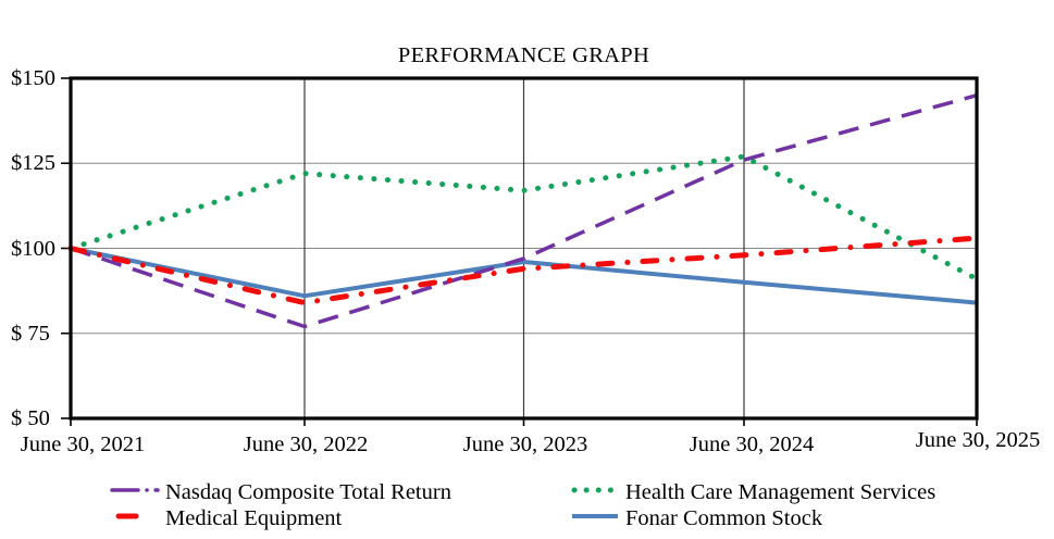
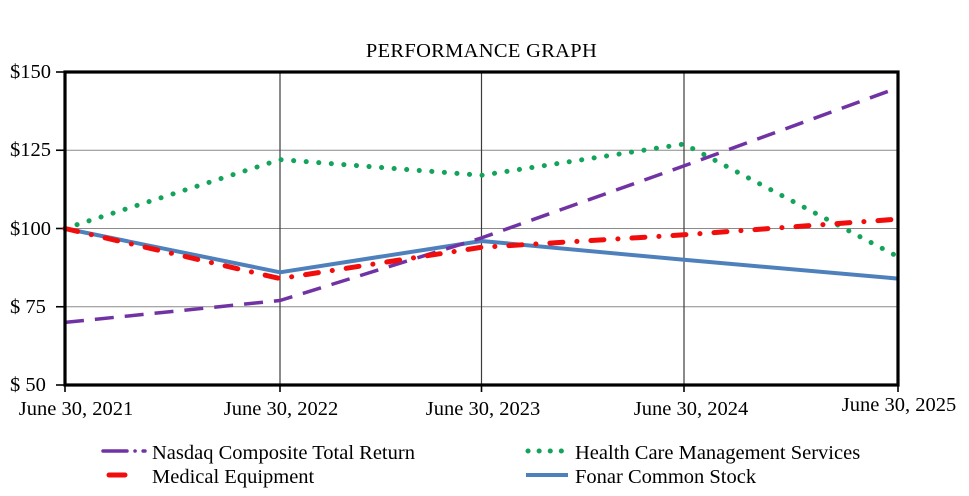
Nasdaq Composite Total Return/June 30, 2021: $100 -> $70
Nasdaq Composite Total Return/June 30, 2024: $126 -> $120
